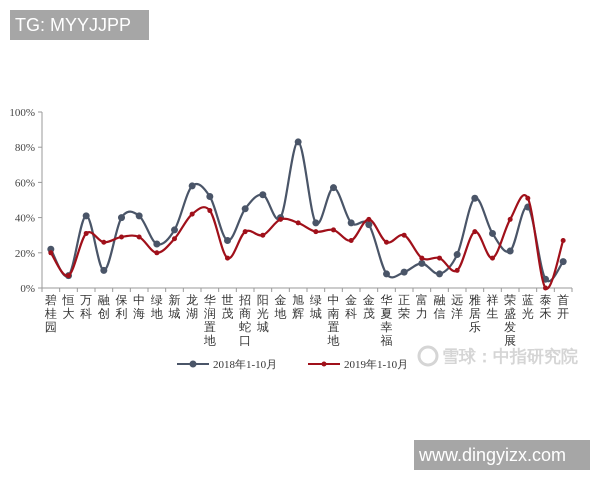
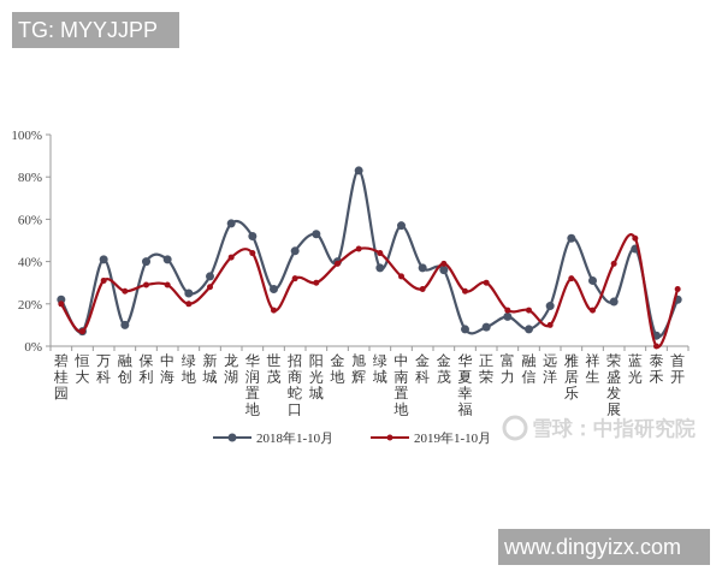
2019年1-10月/旭辉: 37% -> 46%
2019年1-10月/绿城: 32% -> 44%
2018年1-10月/首开: 15% -> 22%
